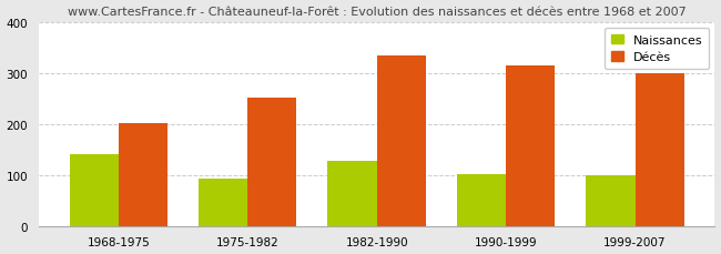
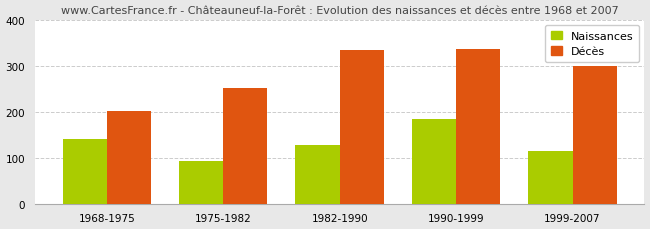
Naissances/1990-1999: 102 -> 185
Décès/1990-1999: 315 -> 335
Naissances/1999-2007: 100 -> 115
